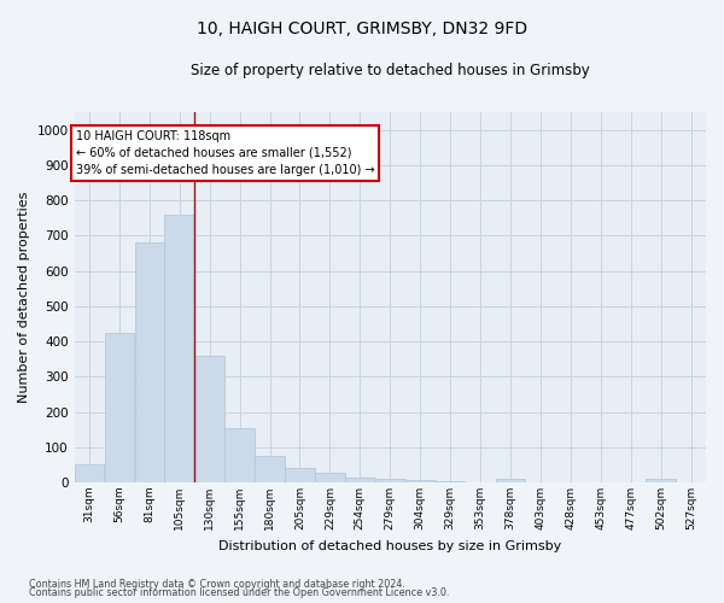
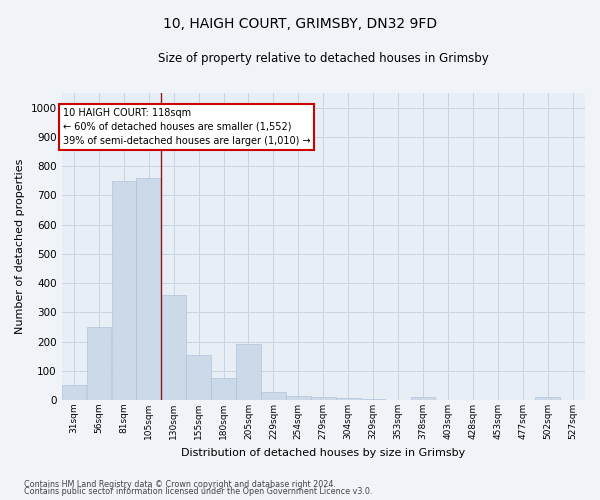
56sqm: 425 -> 250
81sqm: 680 -> 750
205sqm: 40 -> 190
